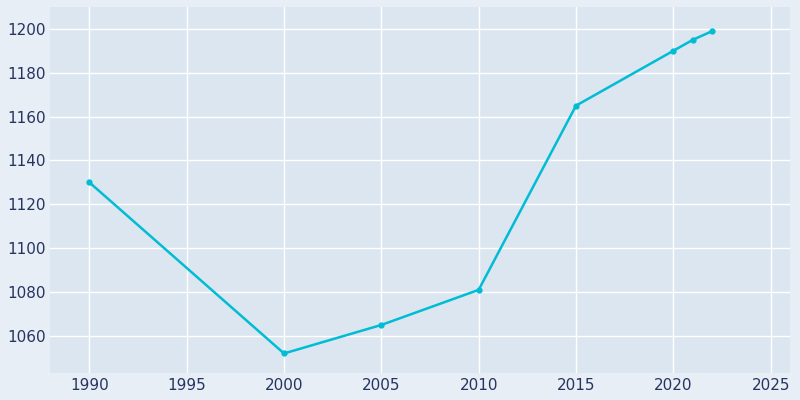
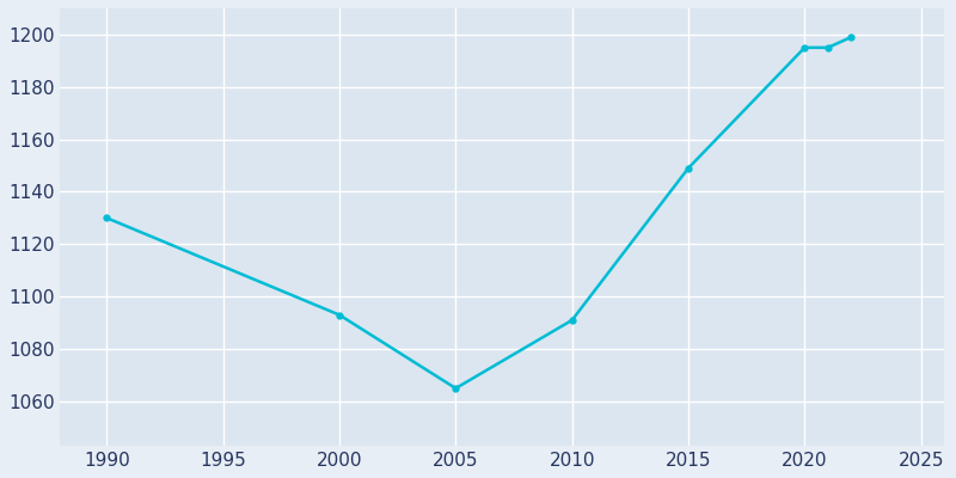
2000: 1052 -> 1093
2010: 1081 -> 1091
2015: 1165 -> 1149
2020: 1190 -> 1195
